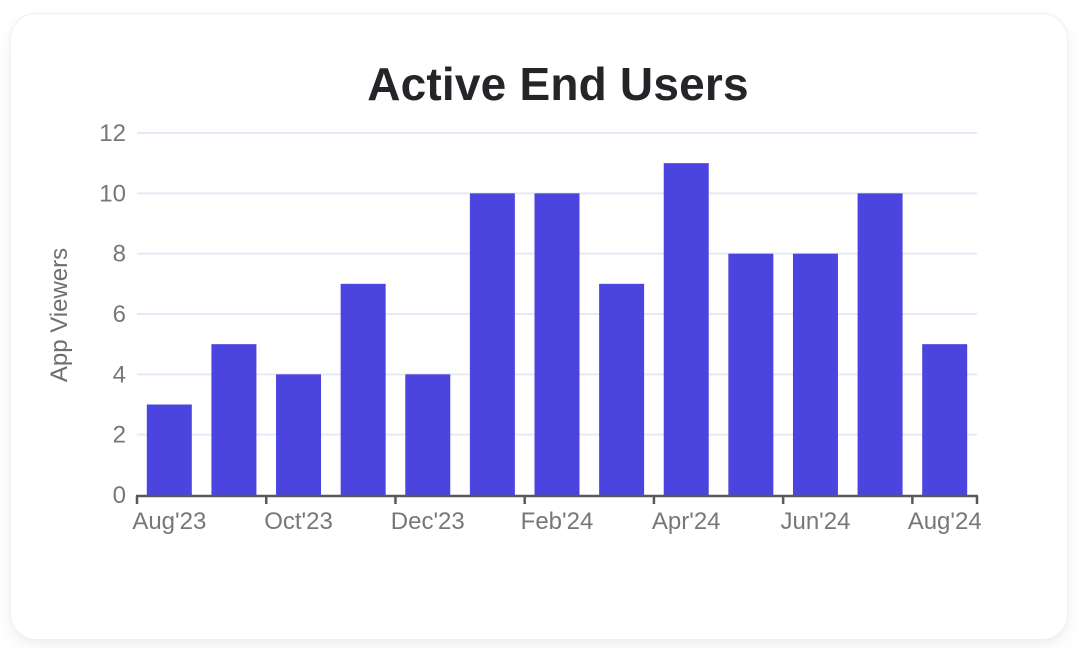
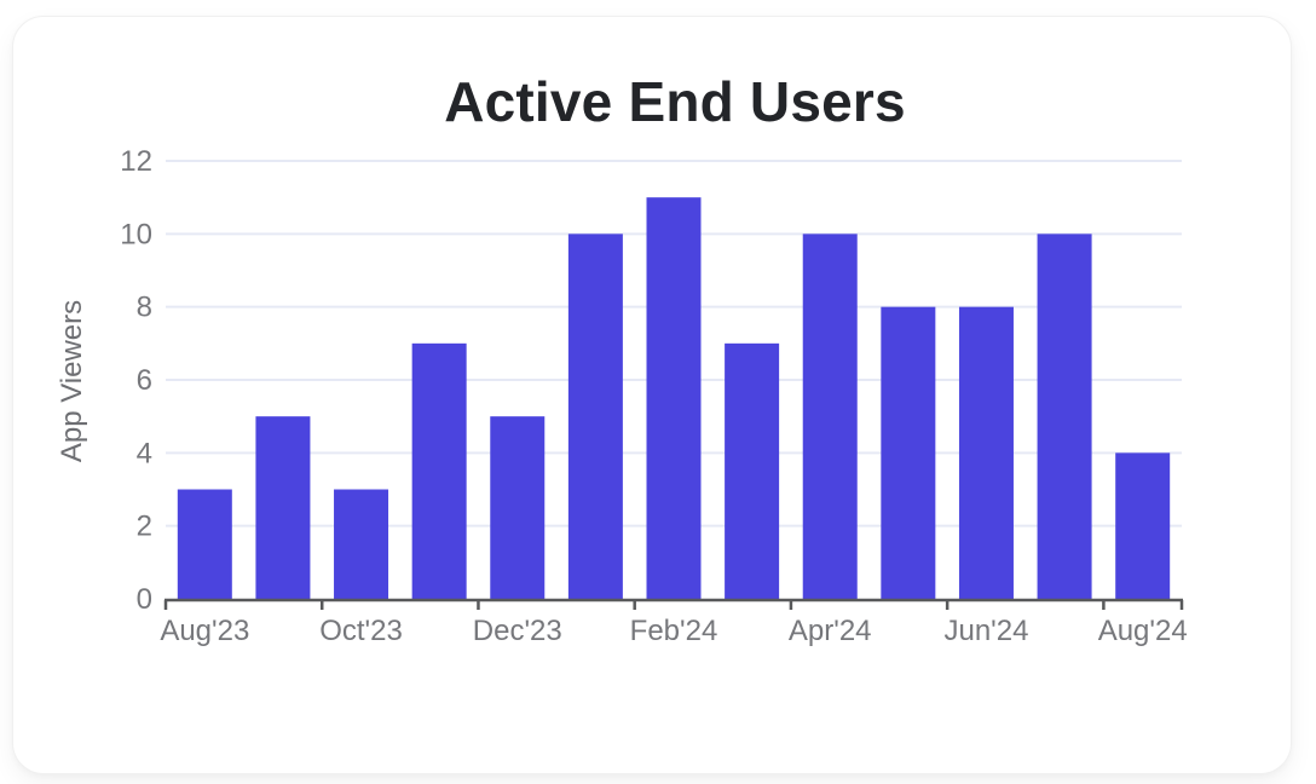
Oct'23: 4 -> 3
Dec'23: 4 -> 5
Feb'24: 10 -> 11
Apr'24: 11 -> 10
Aug'24: 5 -> 4
